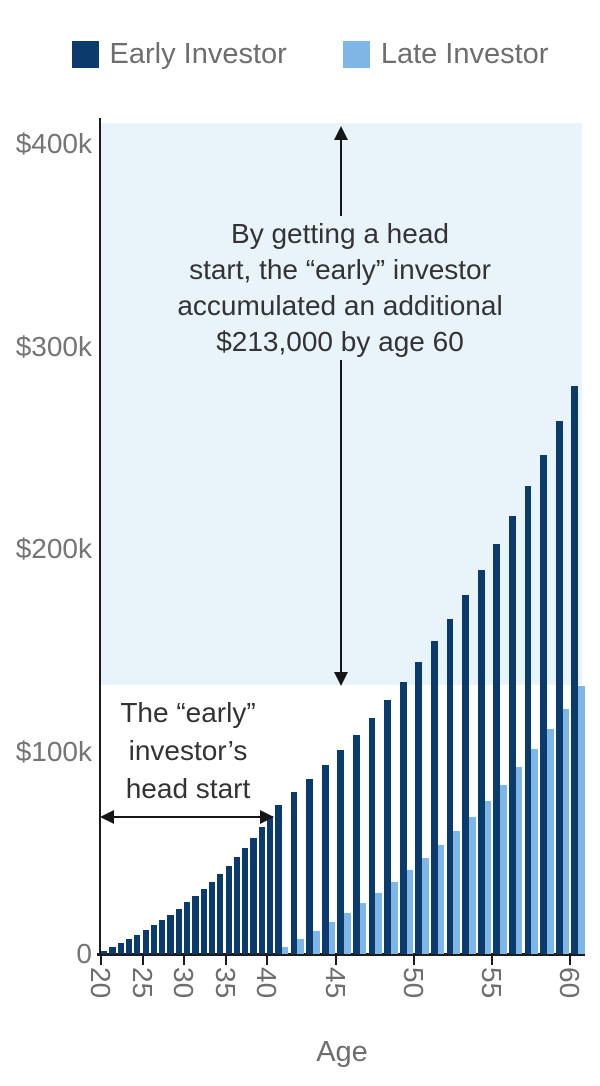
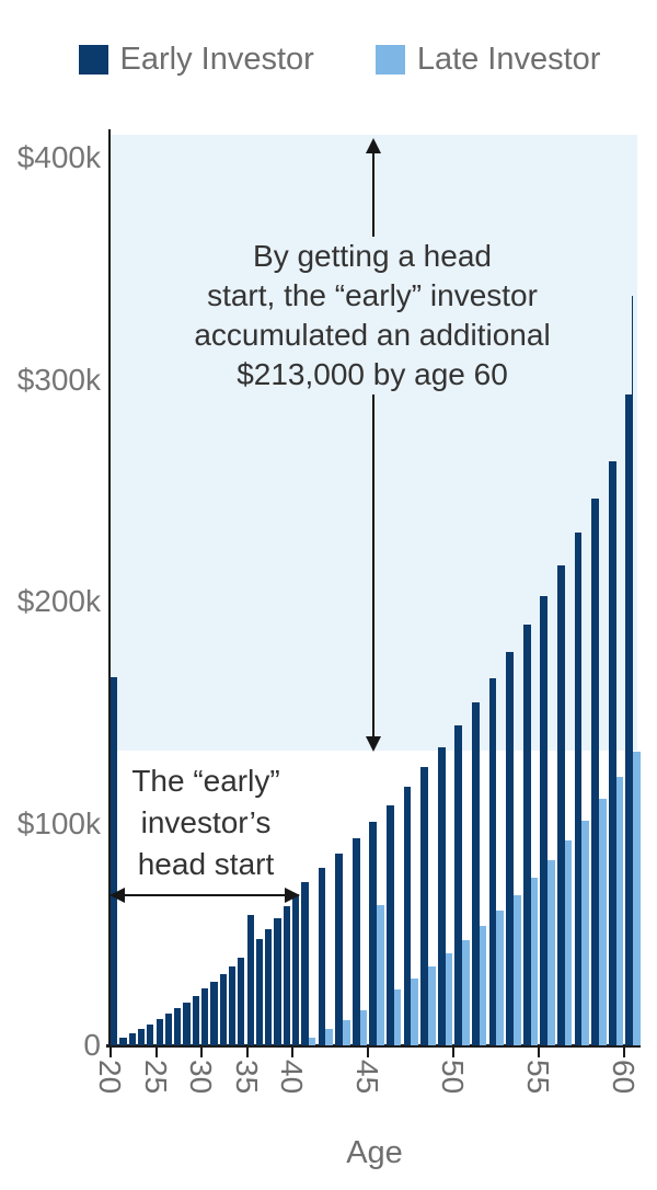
Early Investor/20: $2k -> $166k
Early Investor/35: $44k -> $59k
Late Investor/45: $20k -> $63k
Early Investor/60: $280k -> $338k
